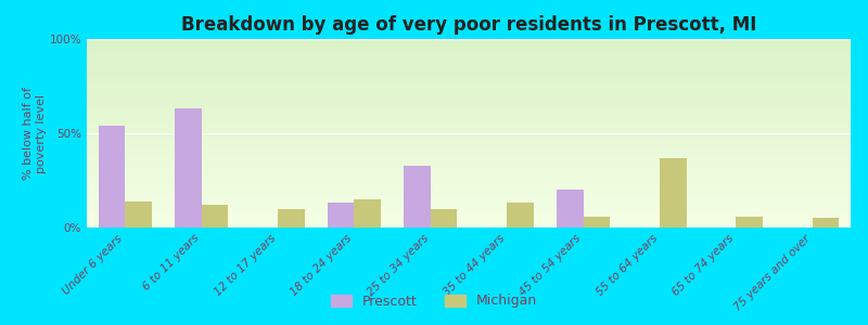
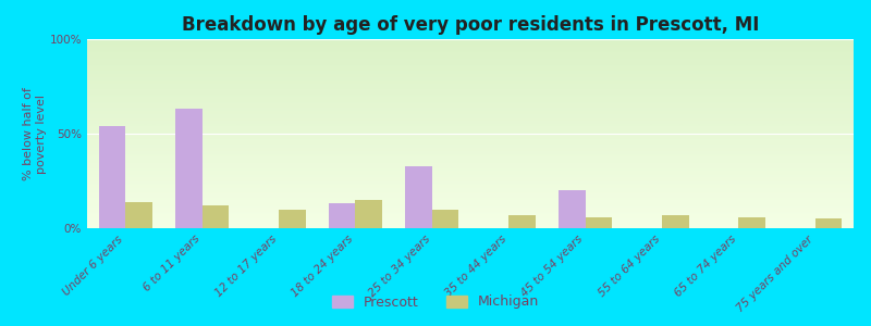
Michigan/35 to 44 years: 13% -> 7%
Michigan/55 to 64 years: 37% -> 7%
